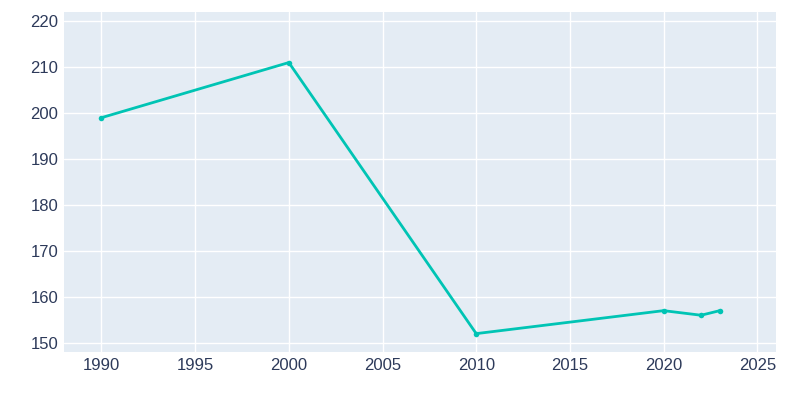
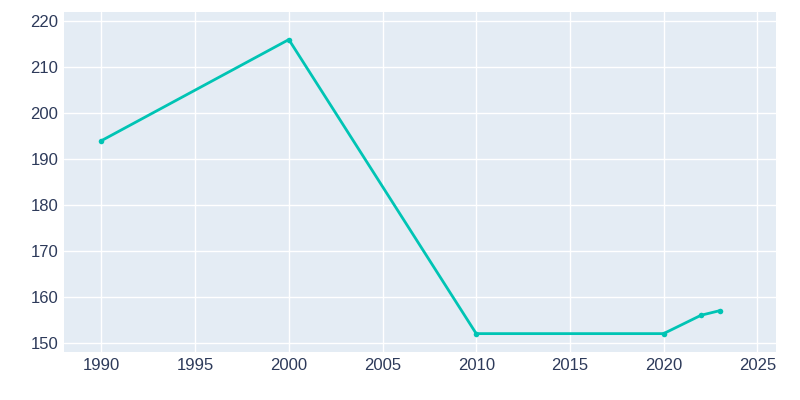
1990: 199 -> 194
2000: 211 -> 216
2020: 157 -> 152
